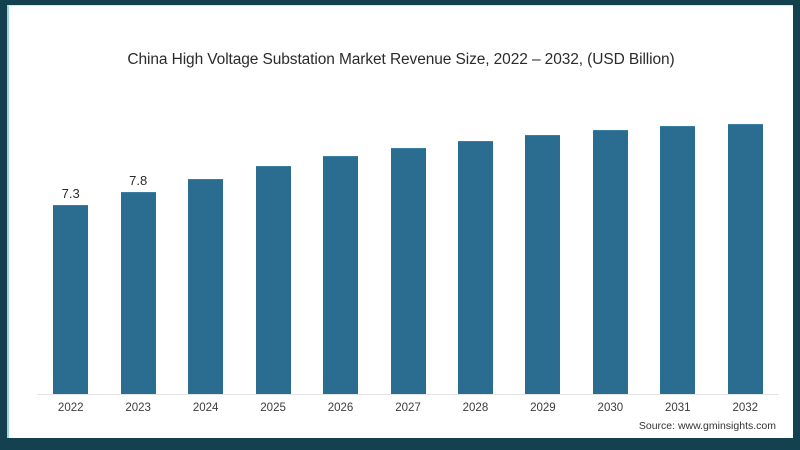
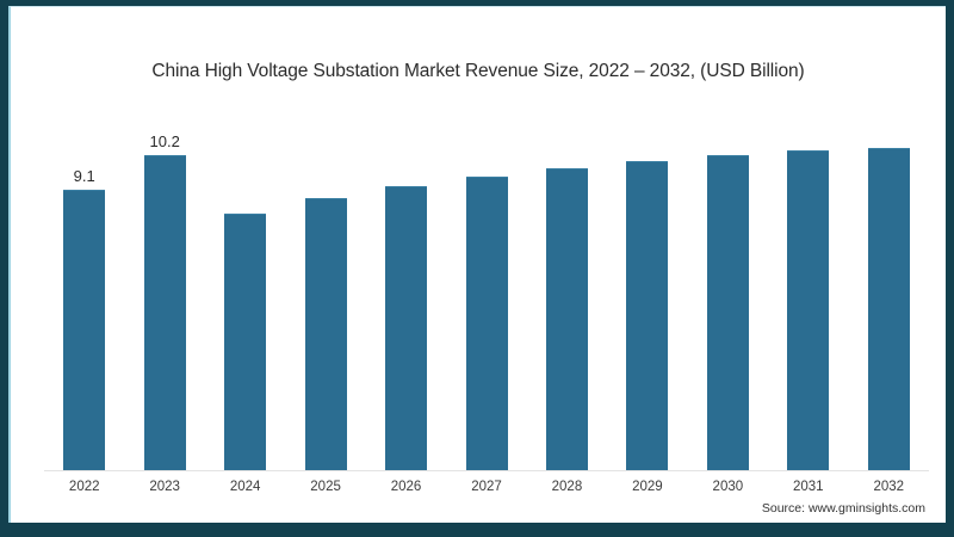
2022: 7.3 -> 9.1
2023: 7.8 -> 10.2
